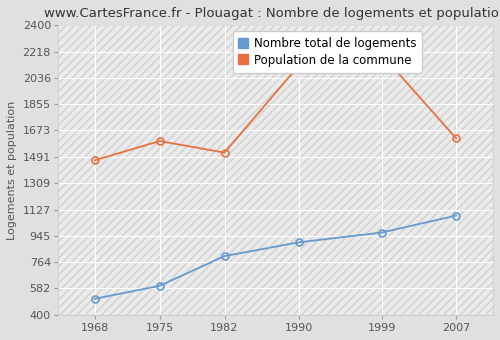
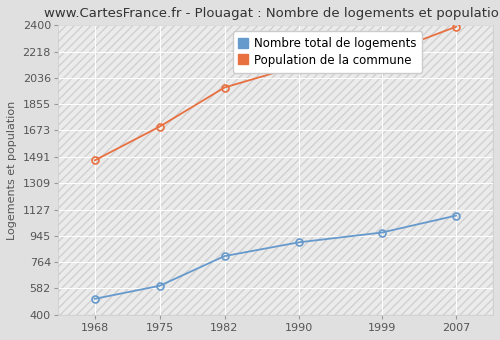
Population de la commune/1975: 1600 -> 1700
Population de la commune/1982: 1520 -> 1970
Population de la commune/2007: 1620 -> 2390
